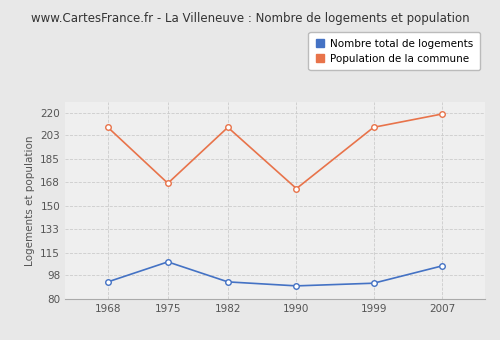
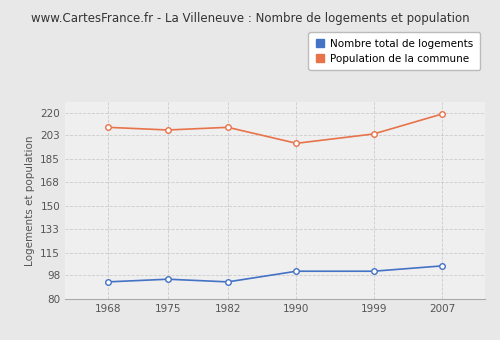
Nombre total de logements/1975: 108 -> 95
Population de la commune/1975: 167 -> 207
Nombre total de logements/1990: 90 -> 101
Population de la commune/1990: 163 -> 197
Nombre total de logements/1999: 92 -> 101
Population de la commune/1999: 209 -> 204
